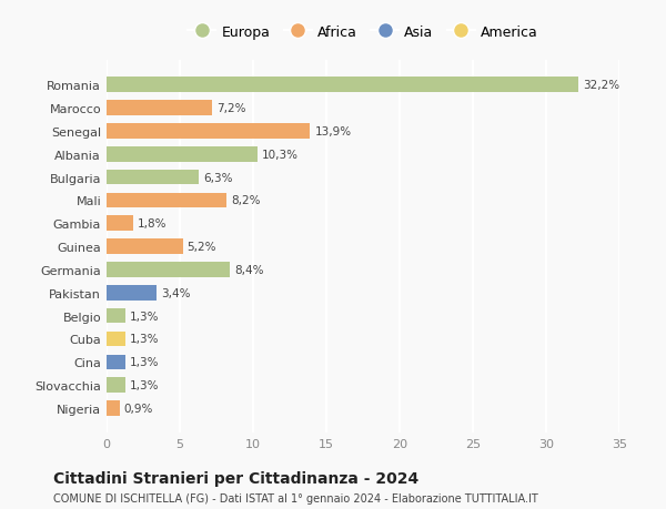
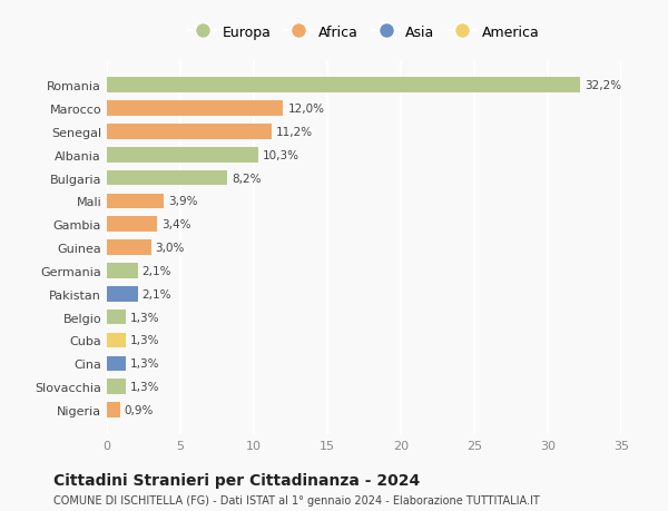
Marocco: 7,2% -> 12,0%
Senegal: 13,9% -> 11,2%
Bulgaria: 6,3% -> 8,2%
Mali: 8,2% -> 3,9%
Gambia: 1,8% -> 3,4%
Guinea: 5,2% -> 3,0%
Germania: 8,4% -> 2,1%
Pakistan: 3,4% -> 2,1%
